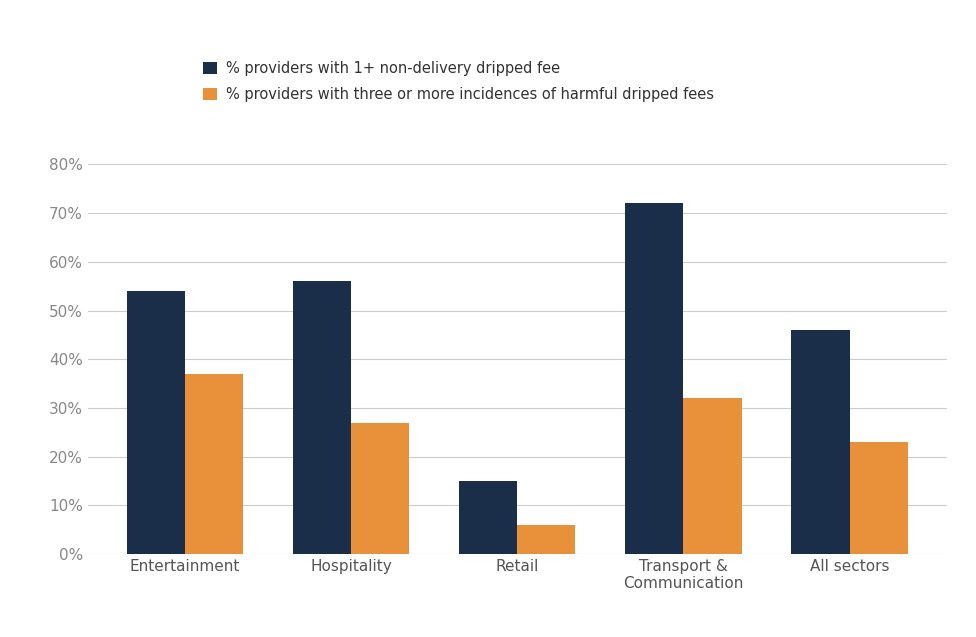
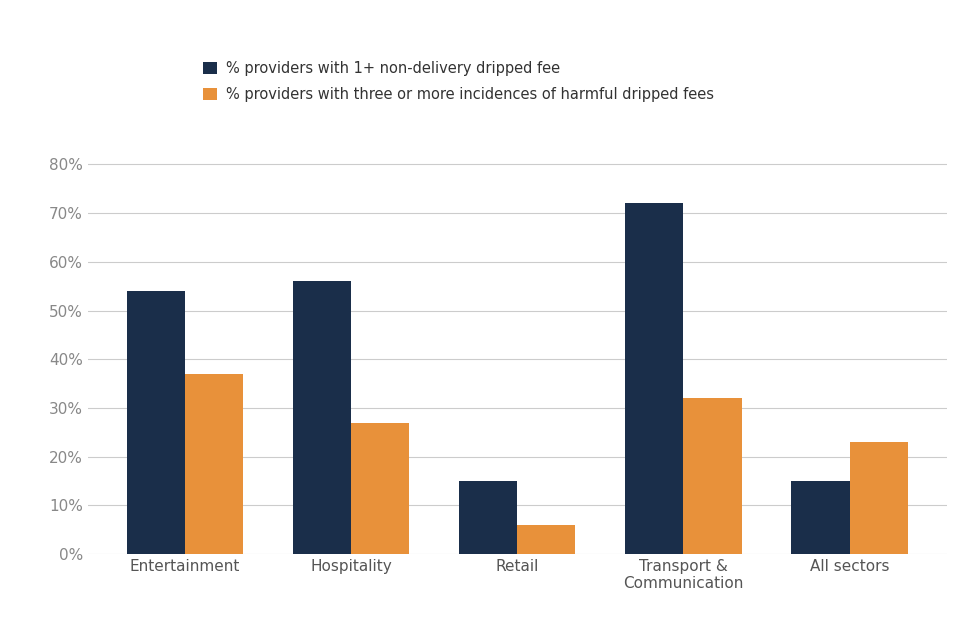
% providers with 1+ non-delivery dripped fee/All sectors: 46% -> 15%
